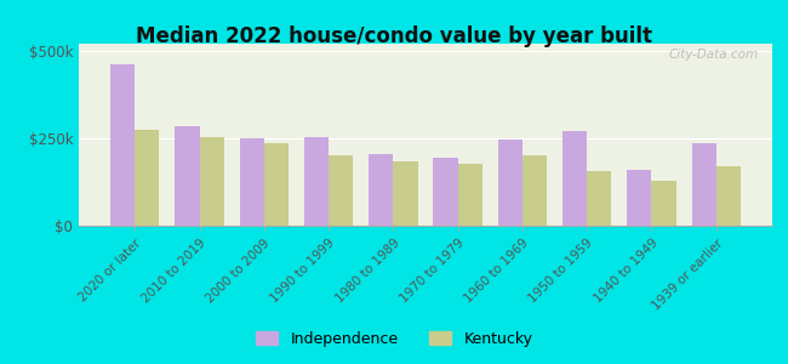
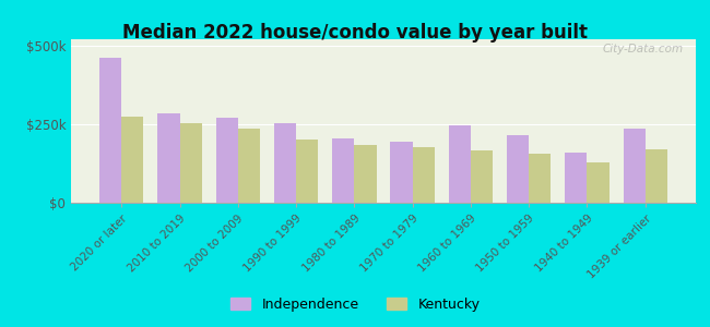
Independence/2000 to 2009: $250k -> $270k
Kentucky/1960 to 1969: $200k -> $168k
Independence/1950 to 1959: $270k -> $215k
